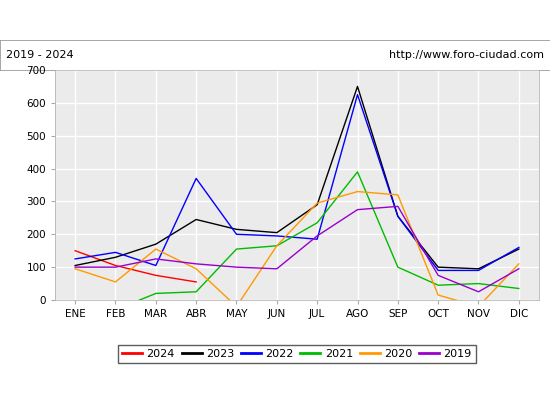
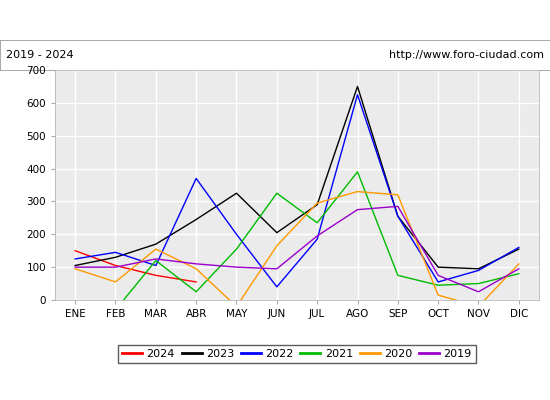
2021/MAR: 20 -> 120
2023/MAY: 215 -> 325
2022/JUN: 195 -> 40
2021/JUN: 165 -> 325
2021/SEP: 100 -> 75
2022/OCT: 90 -> 55
2021/DIC: 35 -> 80
